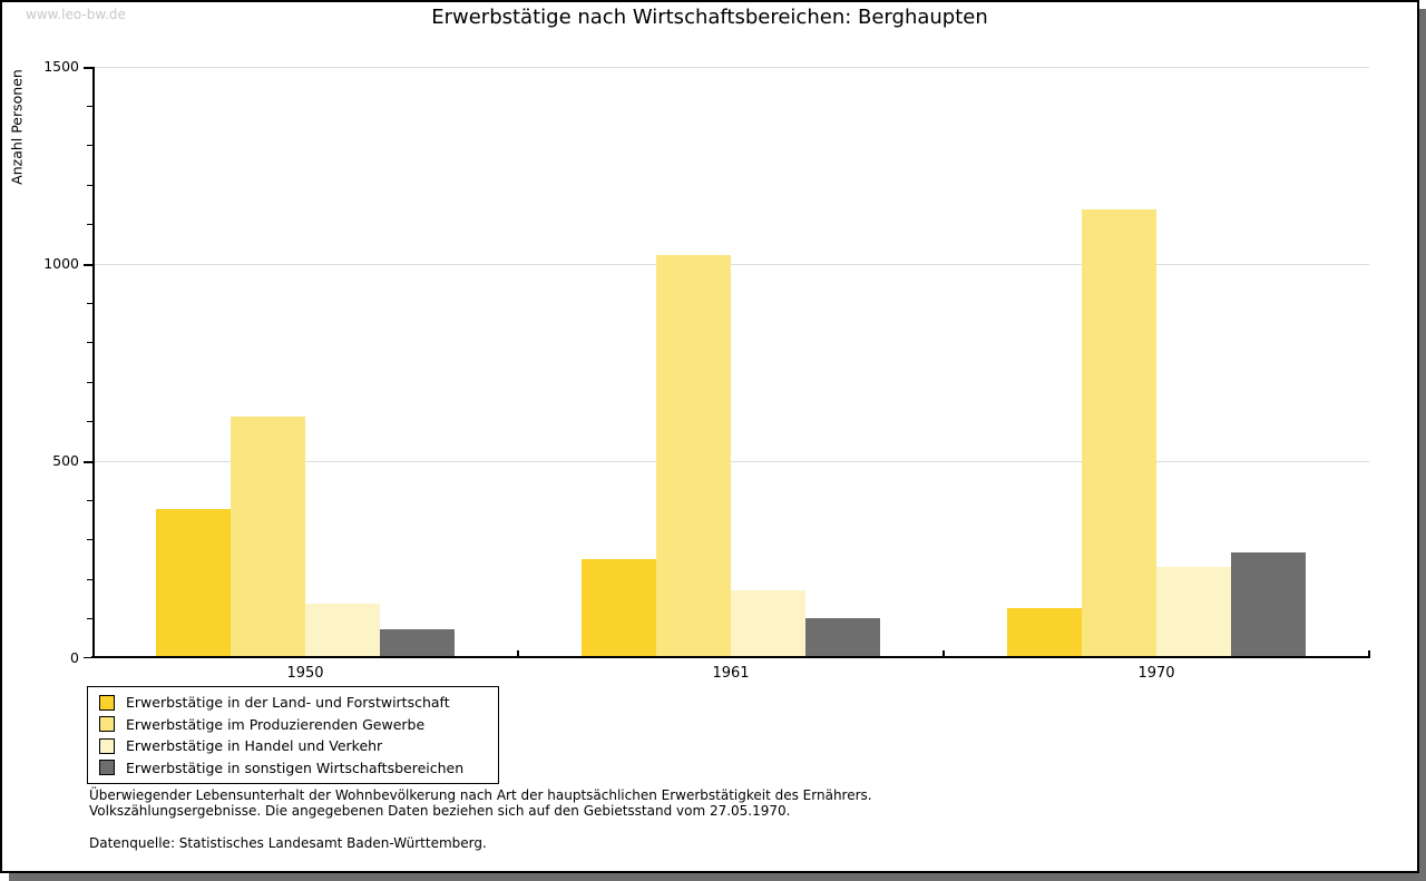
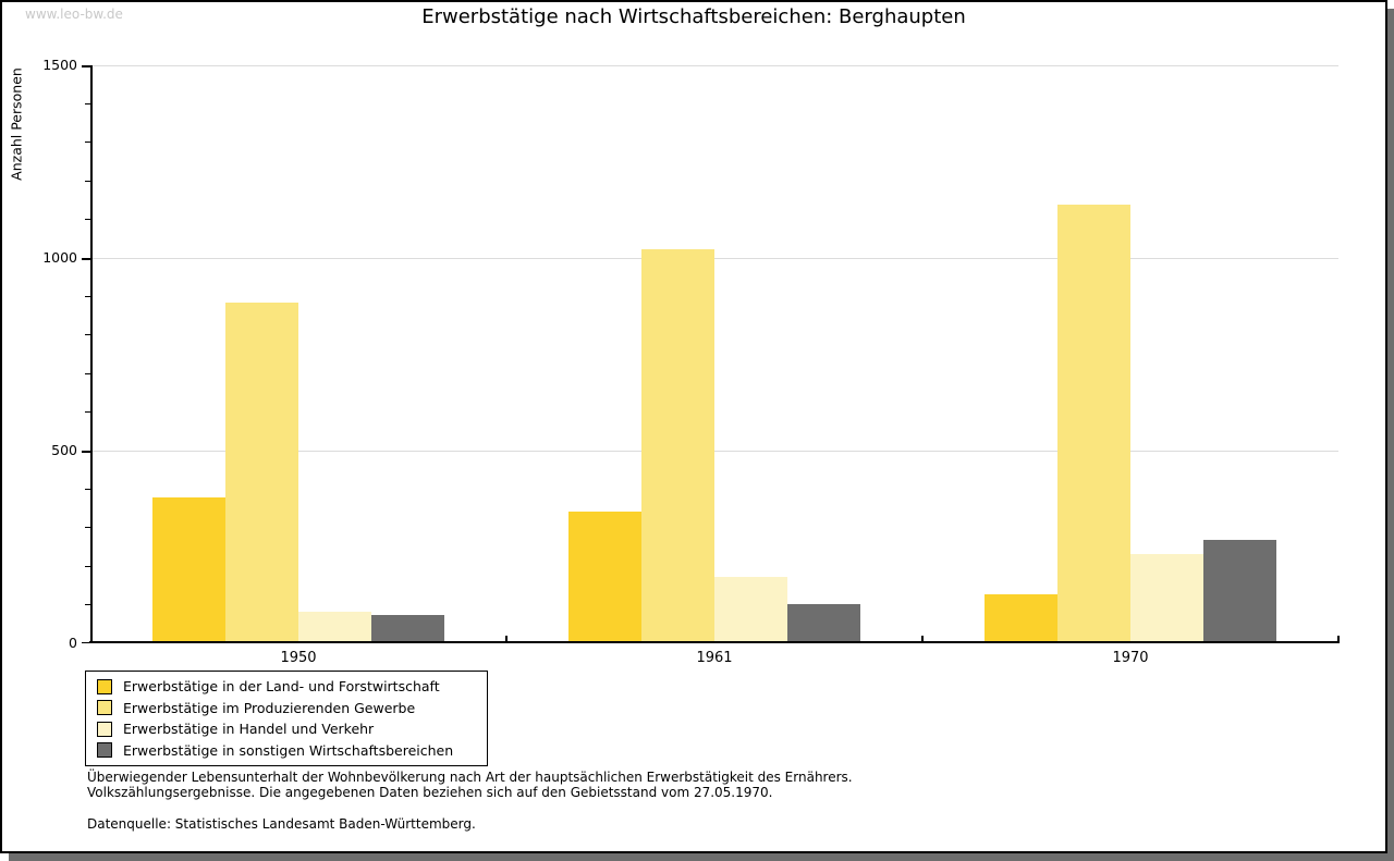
Erwerbstätige im Produzierenden Gewerbe/1950: 610 -> 880
Erwerbstätige in Handel und Verkehr/1950: 140 -> 80
Erwerbstätige in der Land- und Forstwirtschaft/1961: 250 -> 340
